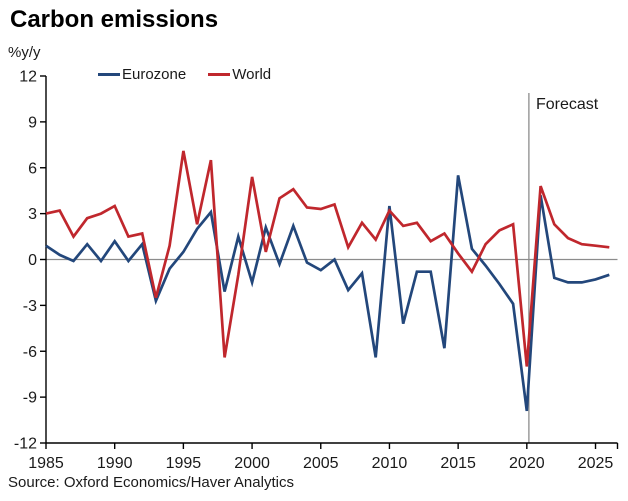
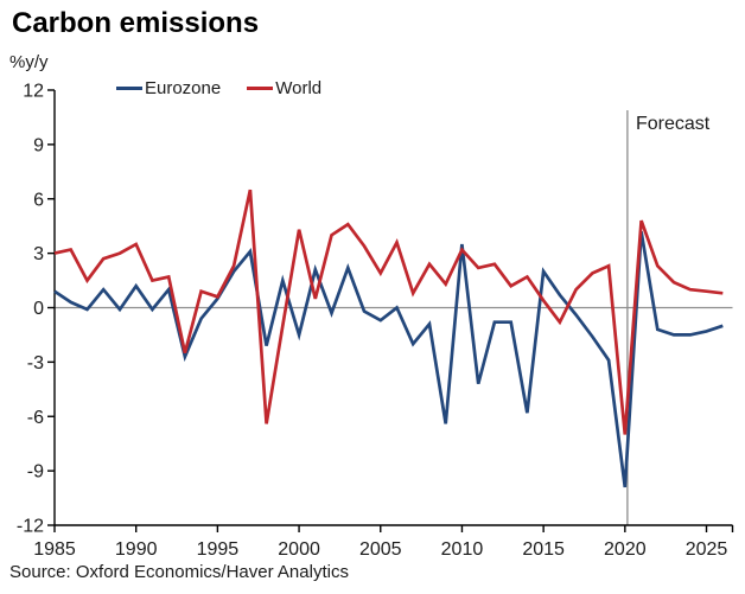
World/1995: 7.1 -> 0.6
World/2000: 5.4 -> 4.3
World/2005: 3.3 -> 1.9
Eurozone/2015: 5.5 -> 2.0
